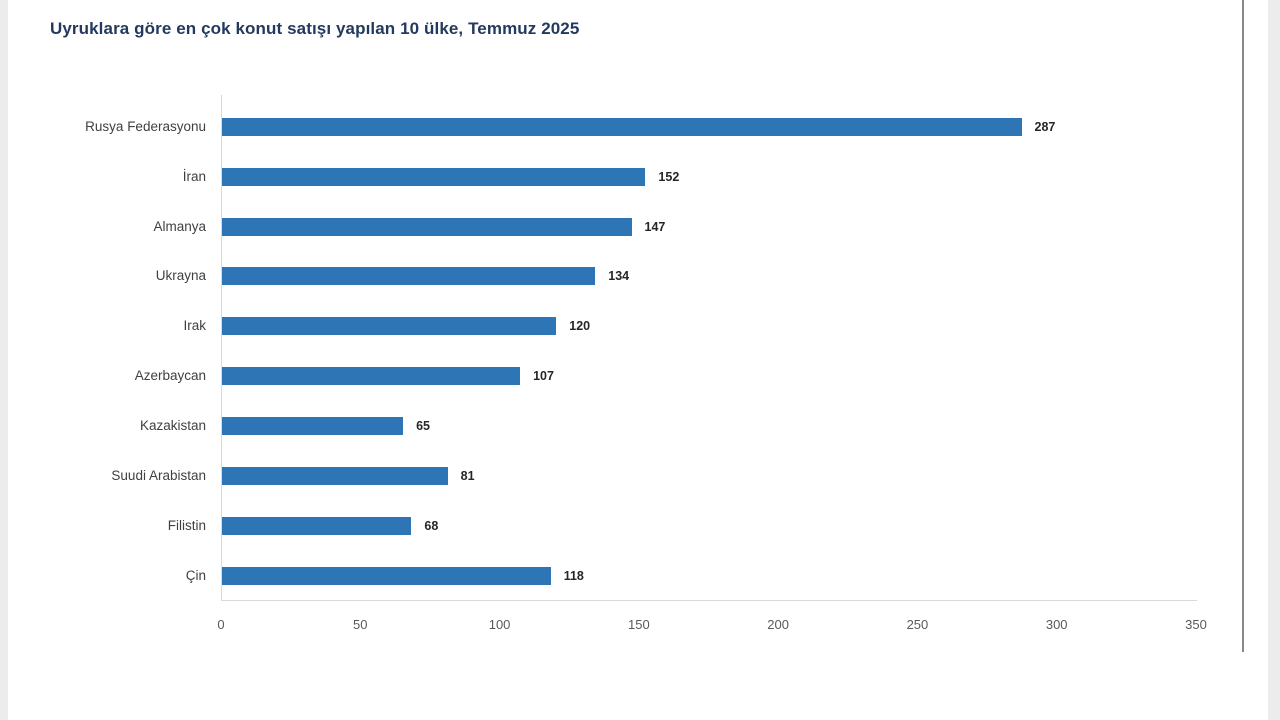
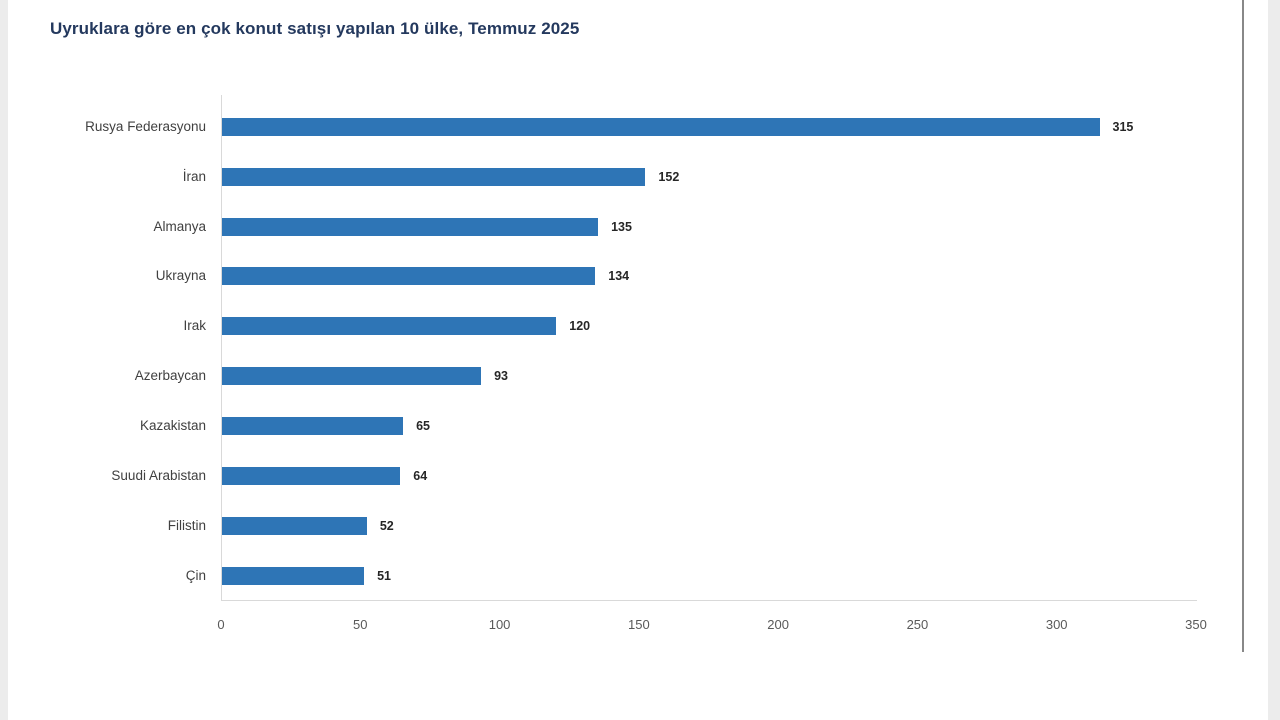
Rusya Federasyonu: 287 -> 315
Almanya: 147 -> 135
Azerbaycan: 107 -> 93
Suudi Arabistan: 81 -> 64
Filistin: 68 -> 52
Çin: 118 -> 51
